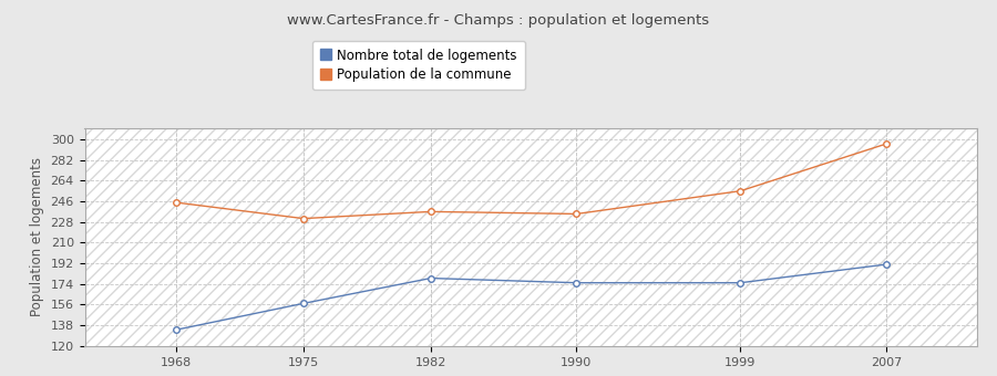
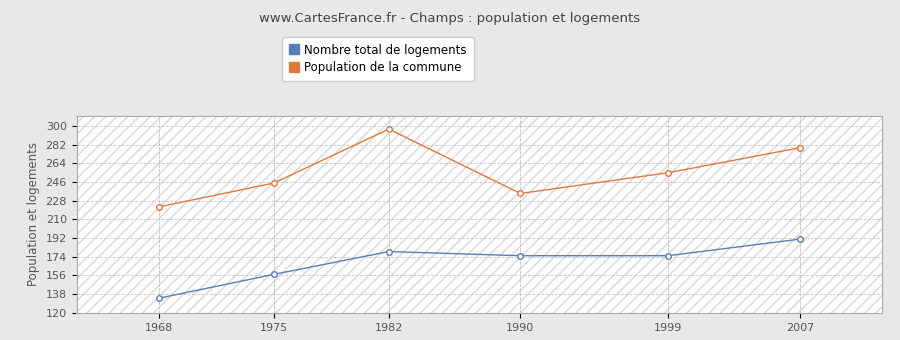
Population de la commune/1968: 245 -> 222
Population de la commune/1975: 231 -> 245
Population de la commune/1982: 237 -> 297
Population de la commune/2007: 296 -> 279
